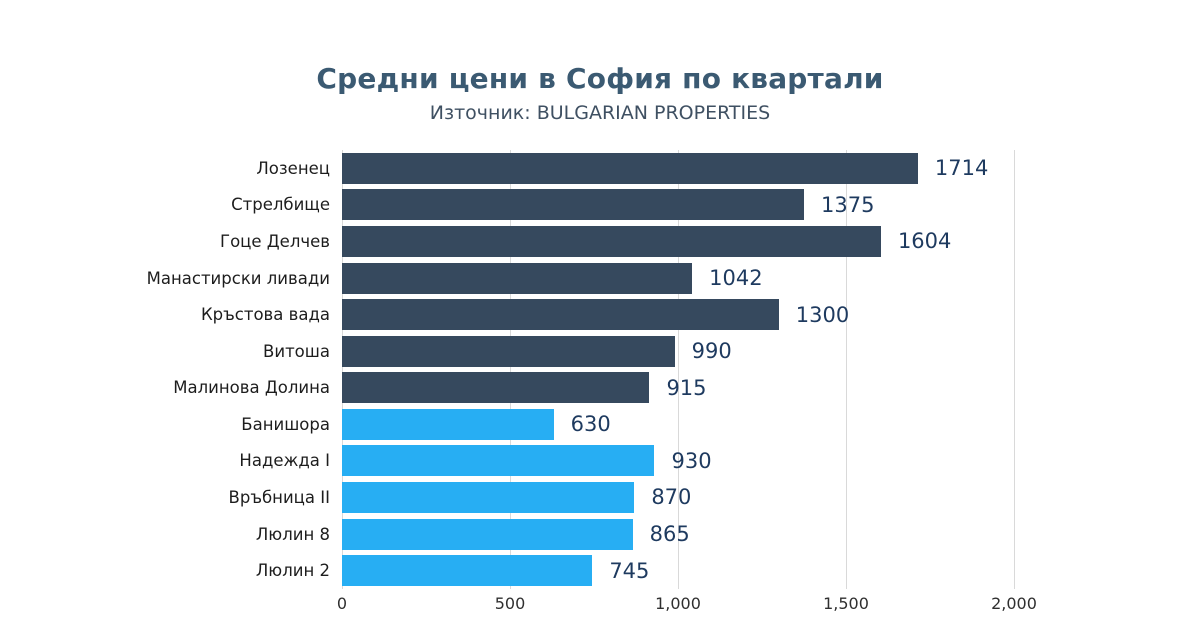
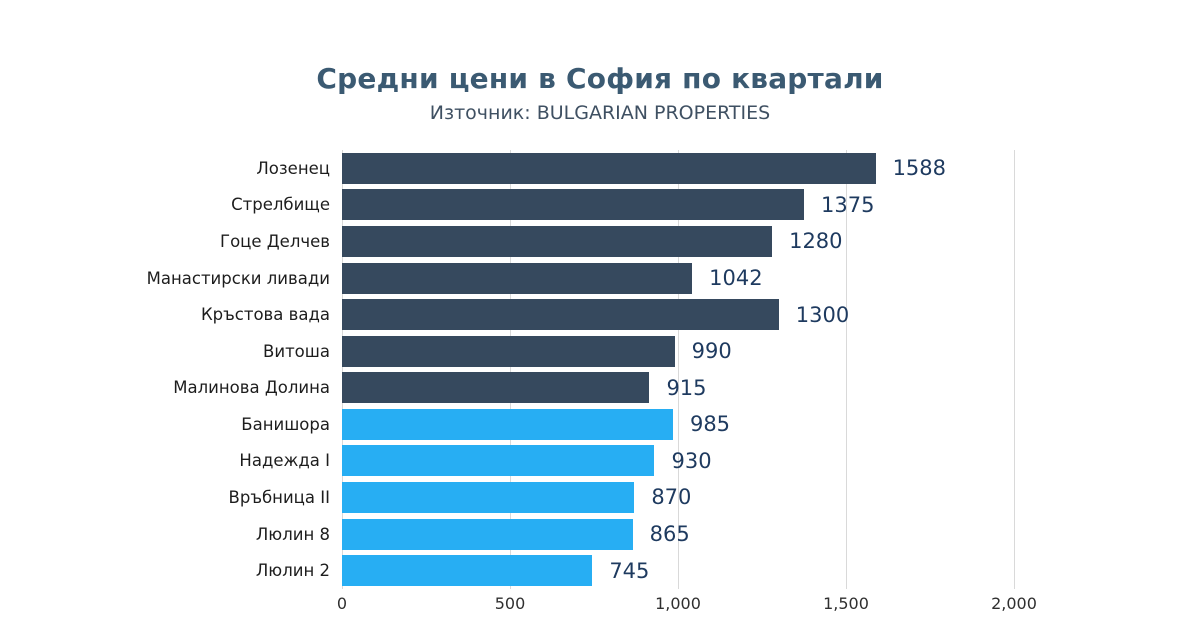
Лозенец: 1714 -> 1588
Гоце Делчев: 1604 -> 1280
Банишора: 630 -> 985
